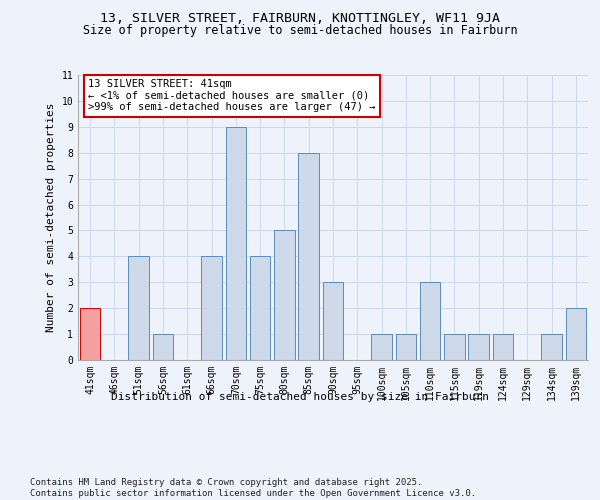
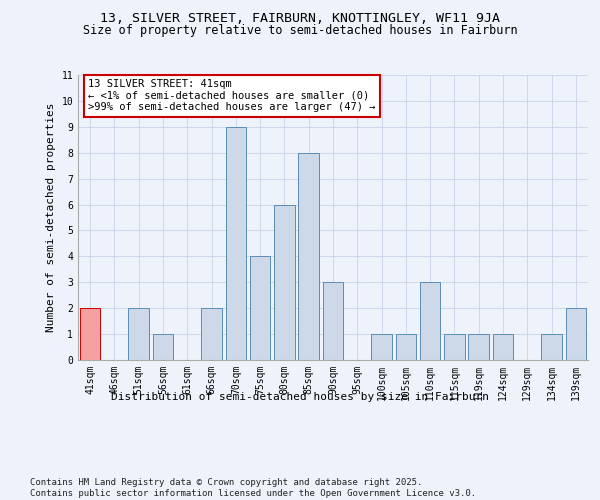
51sqm: 4 -> 2
66sqm: 4 -> 2
80sqm: 5 -> 6
